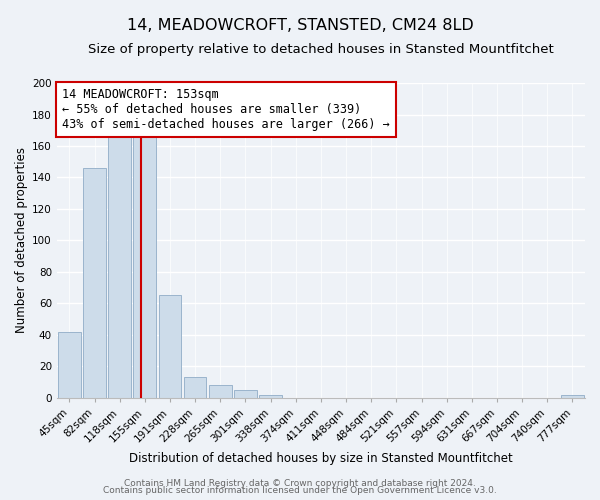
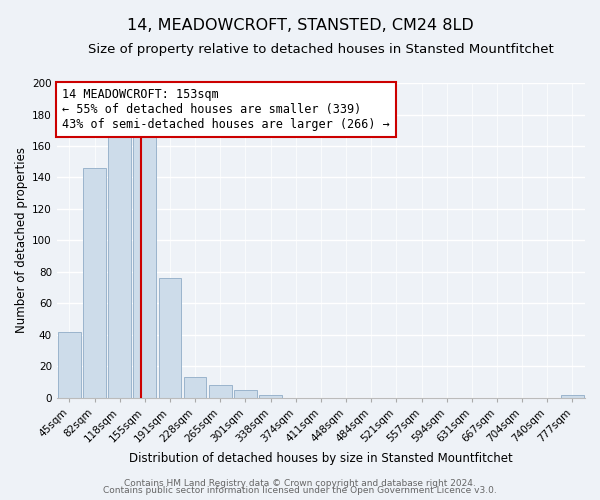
191sqm: 65 -> 76
